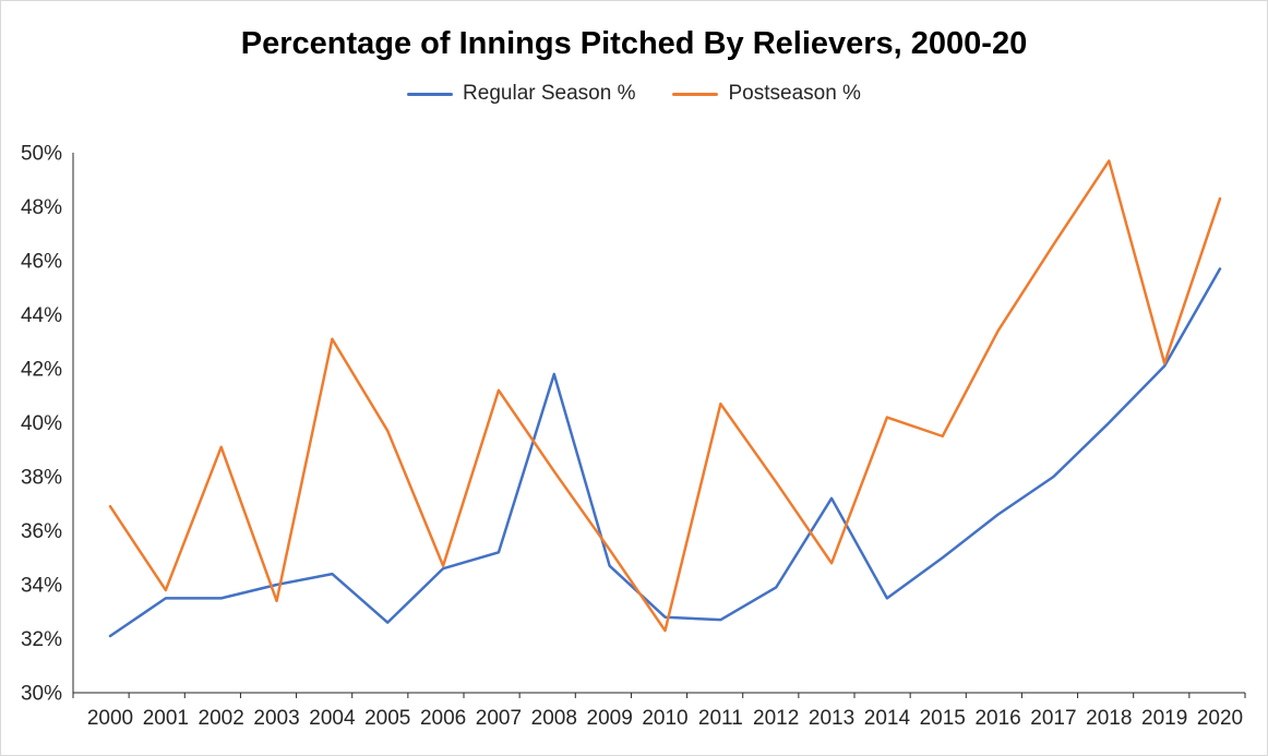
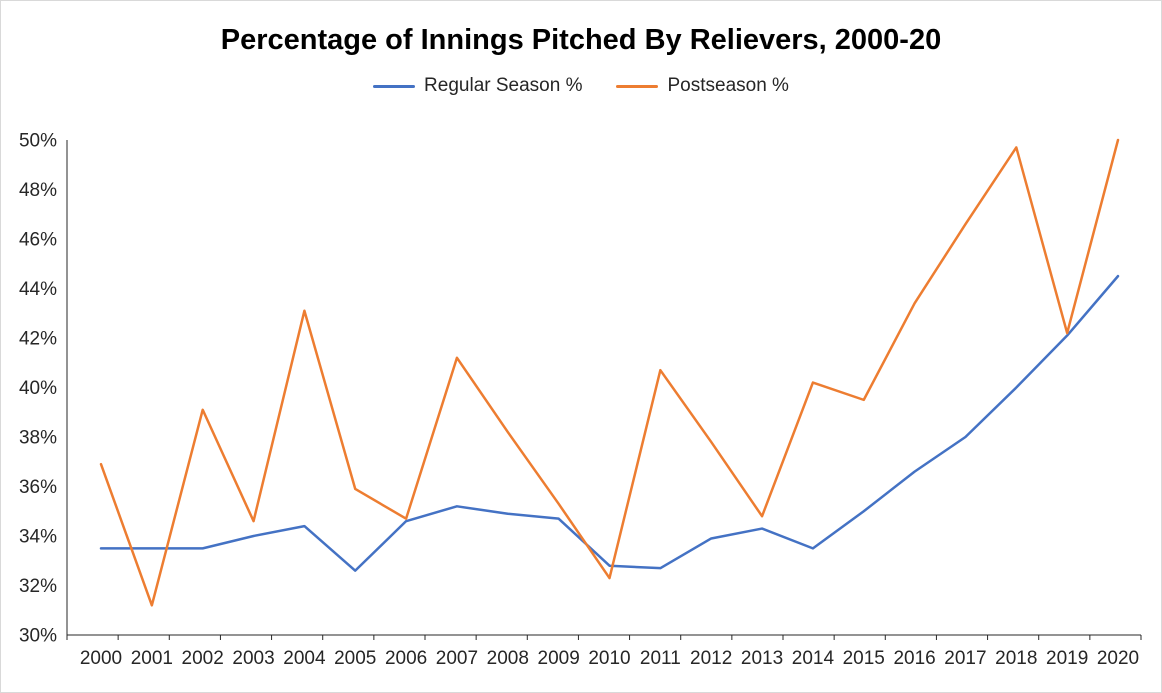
Regular Season %/2000: 32.1% -> 33.5%
Postseason %/2001: 33.8% -> 31.2%
Postseason %/2003: 33.4% -> 34.6%
Postseason %/2005: 39.7% -> 35.9%
Regular Season %/2008: 41.8% -> 34.9%
Regular Season %/2013: 37.2% -> 34.3%
Regular Season %/2020: 45.7% -> 44.5%
Postseason %/2020: 48.3% -> 50.0%
